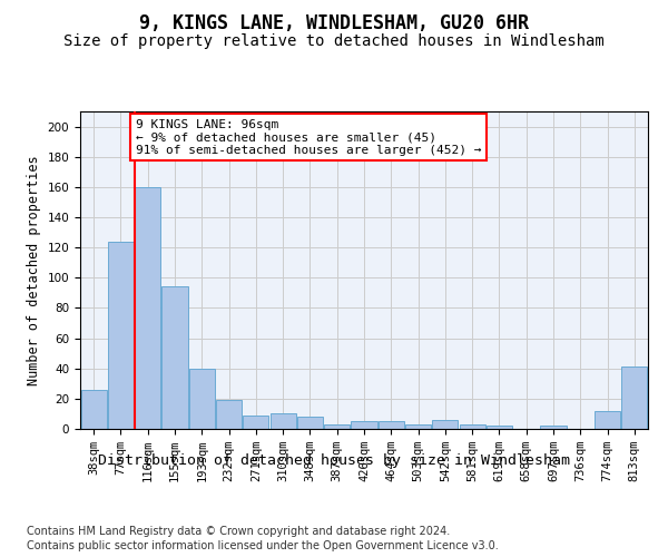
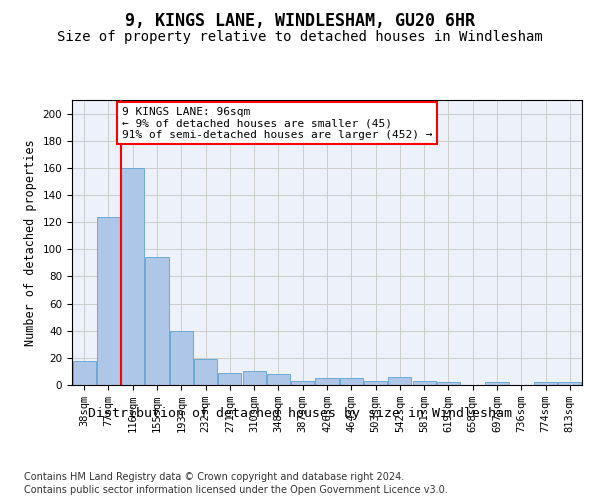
38sqm: 26 -> 18
774sqm: 12 -> 2
813sqm: 41 -> 2
